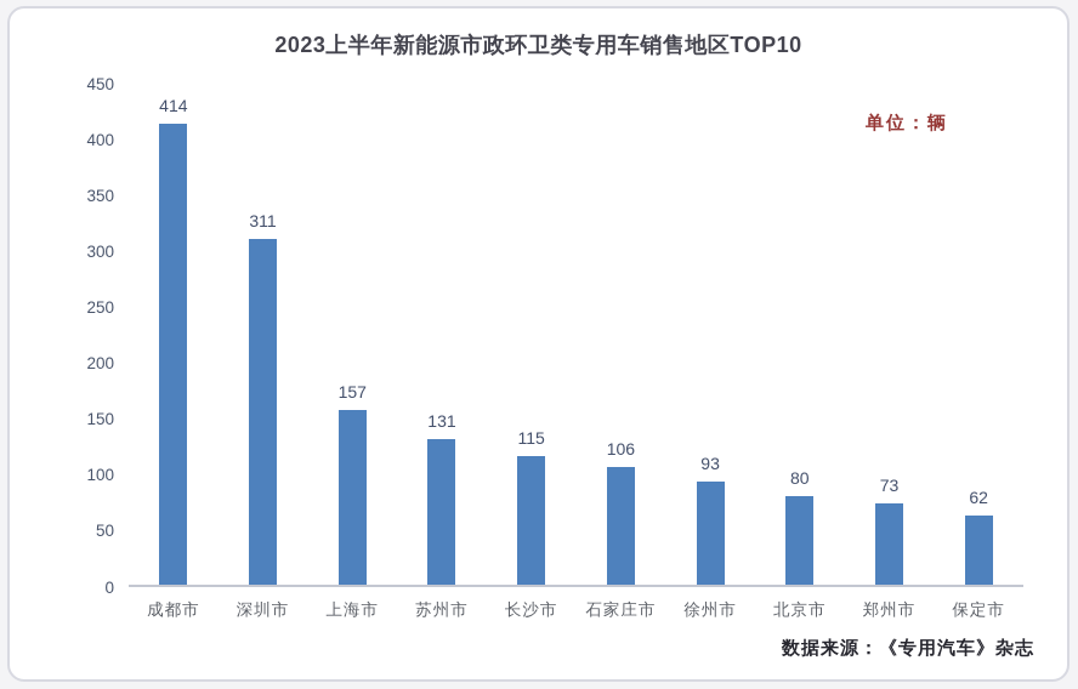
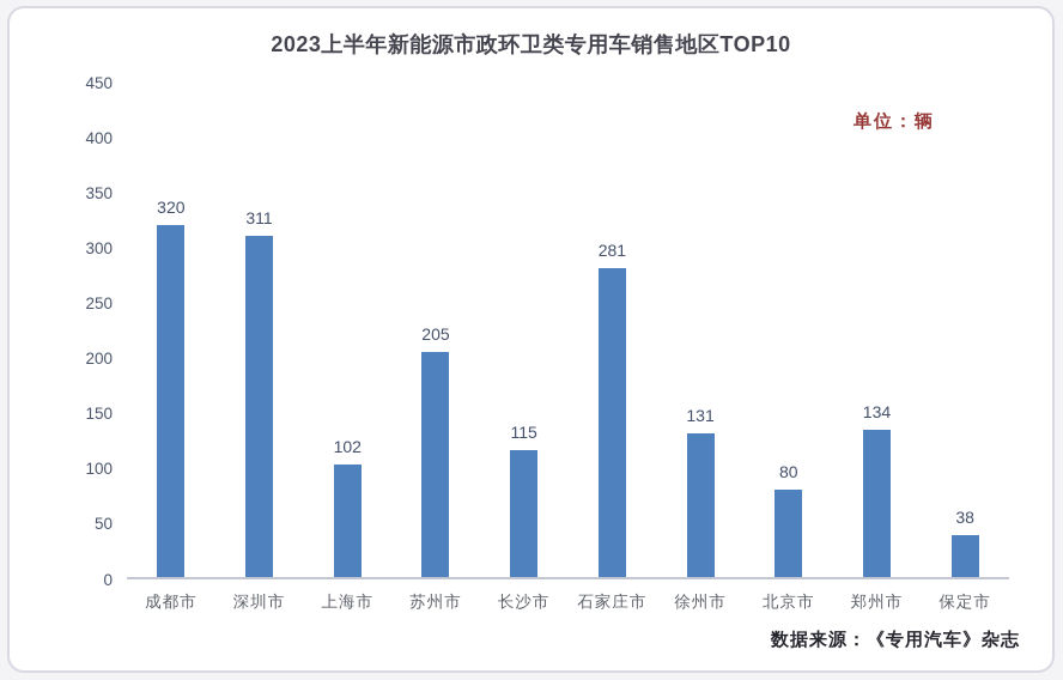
成都市: 414 -> 320
上海市: 157 -> 102
苏州市: 131 -> 205
石家庄市: 106 -> 281
徐州市: 93 -> 131
郑州市: 73 -> 134
保定市: 62 -> 38
